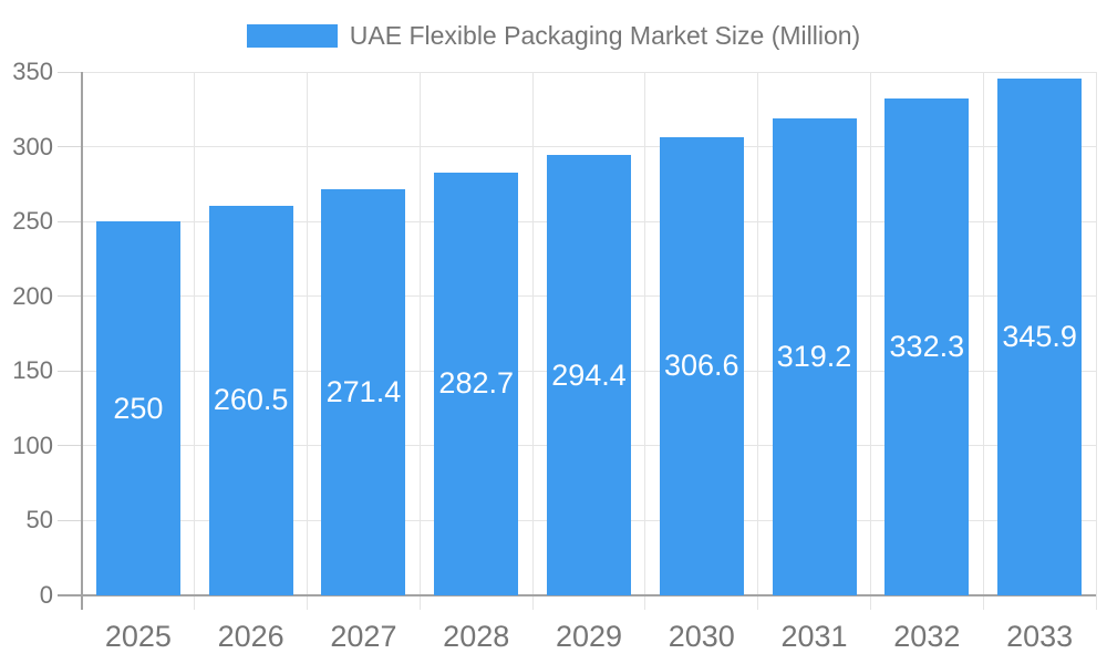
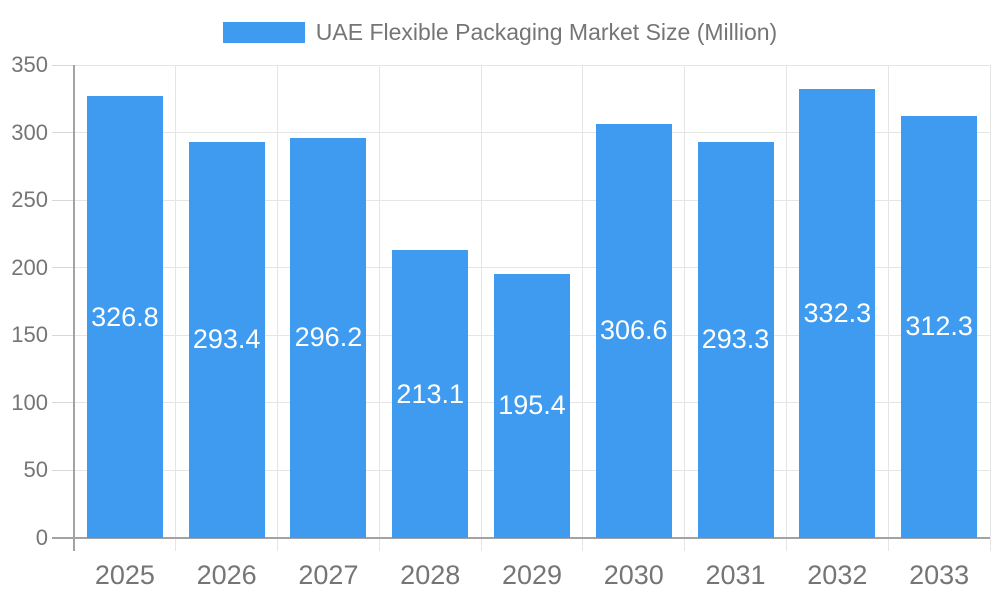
2025: 250 -> 326.8
2026: 260.5 -> 293.4
2027: 271.4 -> 296.2
2028: 282.7 -> 213.1
2029: 294.4 -> 195.4
2031: 319.2 -> 293.3
2033: 345.9 -> 312.3
